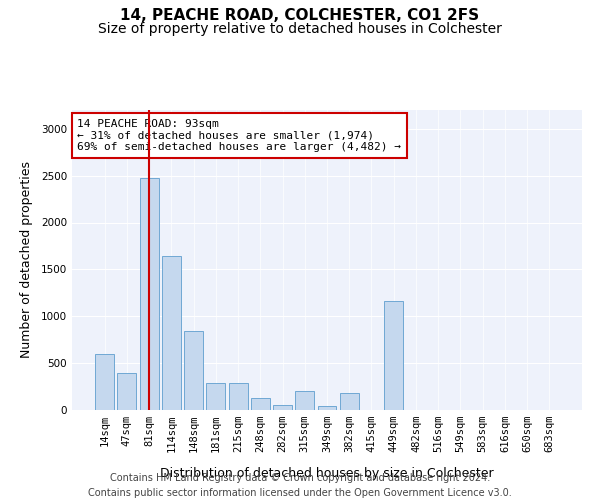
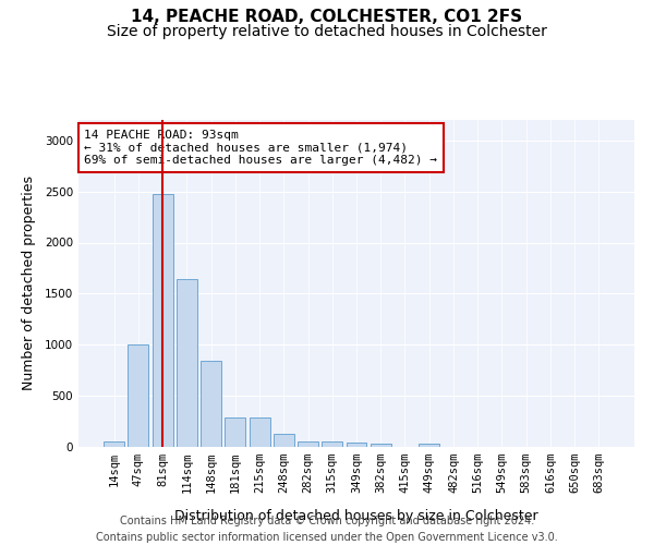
14sqm: 600 -> 50
47sqm: 400 -> 1000
315sqm: 200 -> 50
382sqm: 180 -> 30
449sqm: 1160 -> 30
